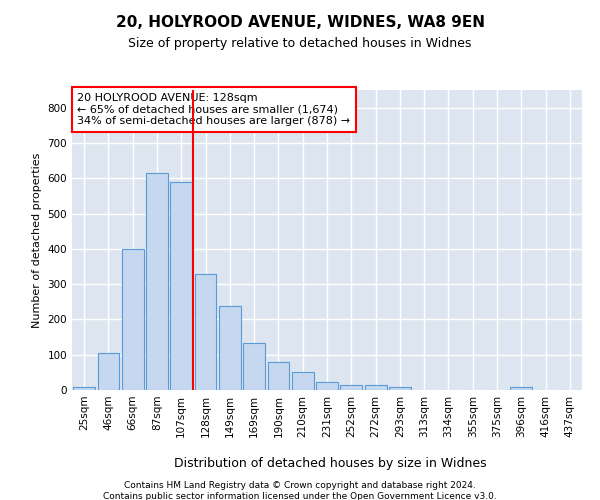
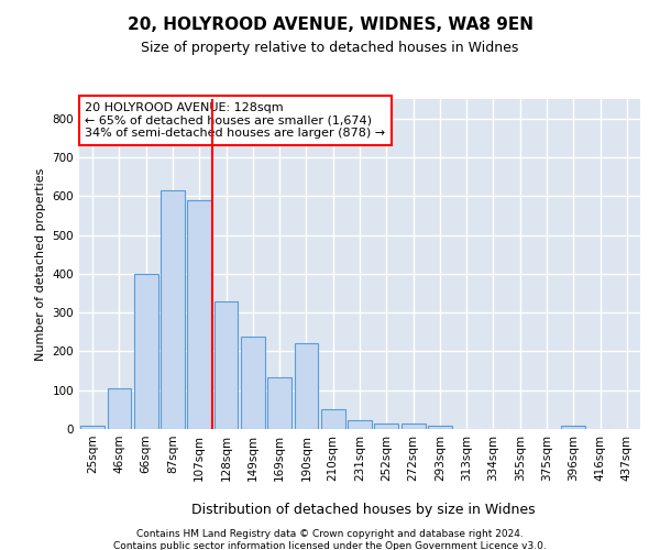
190sqm: 78 -> 220
